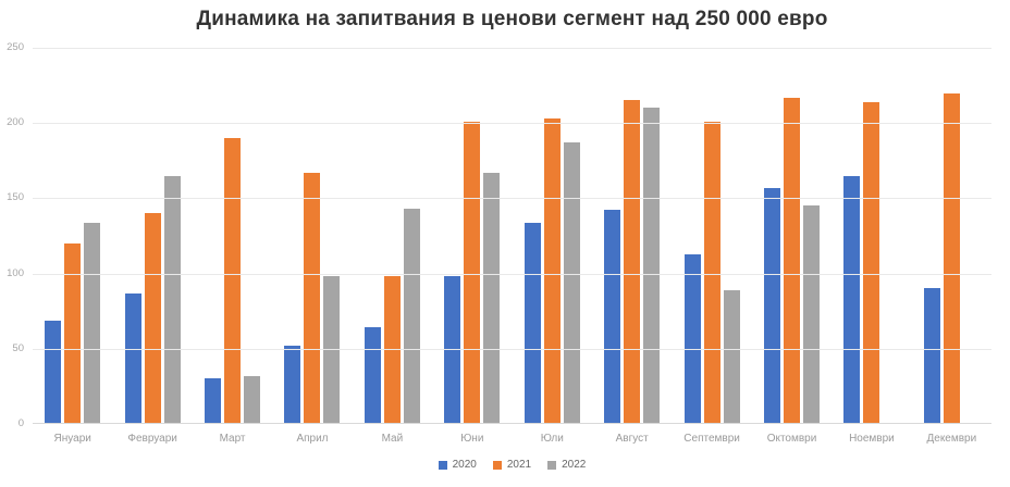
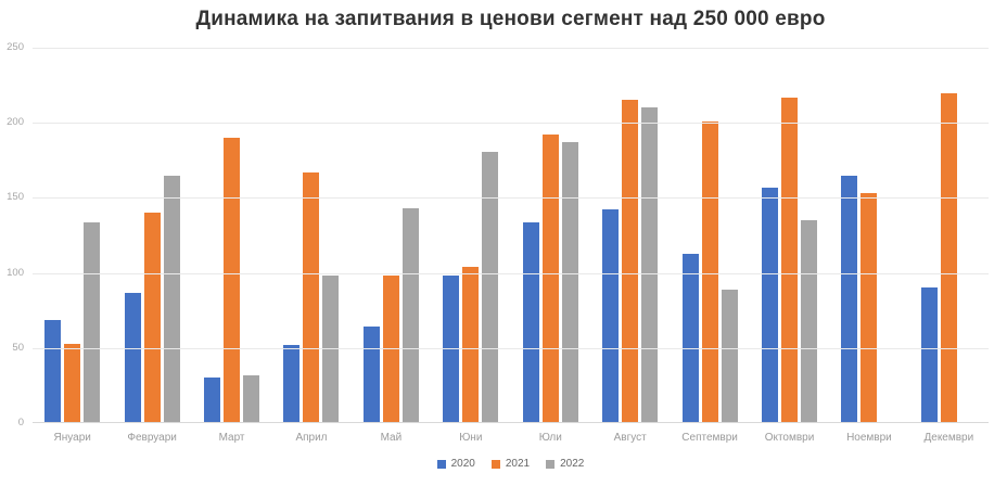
2021/Януари: 120 -> 53
2021/Юни: 201 -> 104
2022/Юни: 167 -> 181
2021/Юли: 203 -> 192
2022/Октомври: 145 -> 135
2021/Ноември: 214 -> 153
